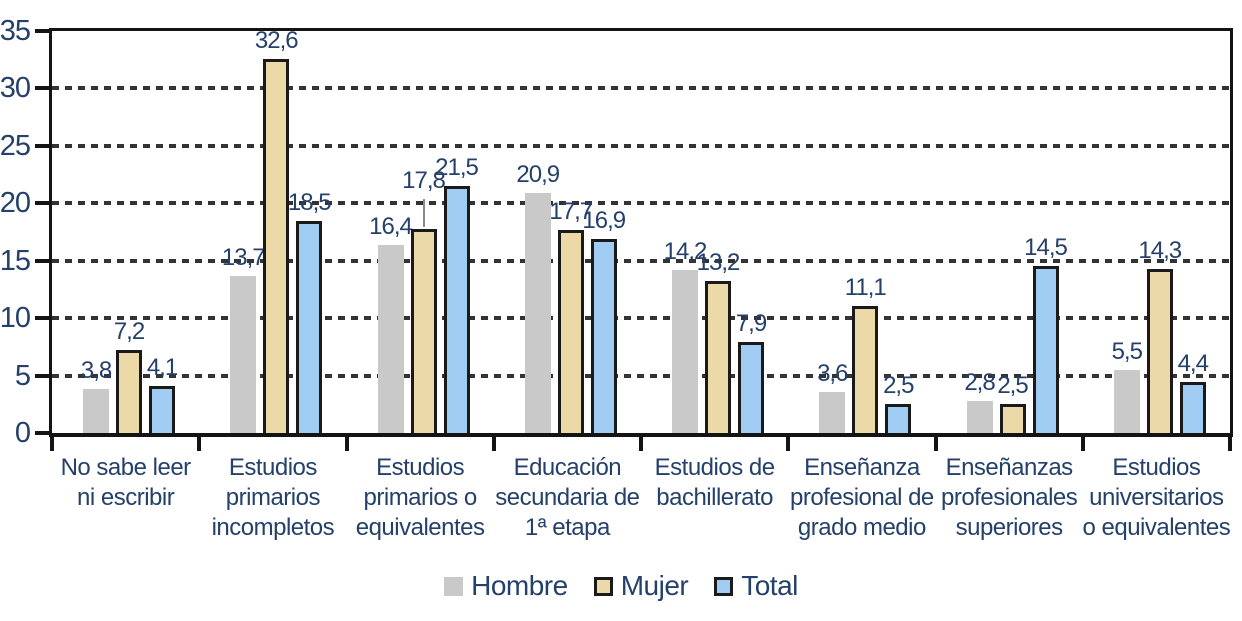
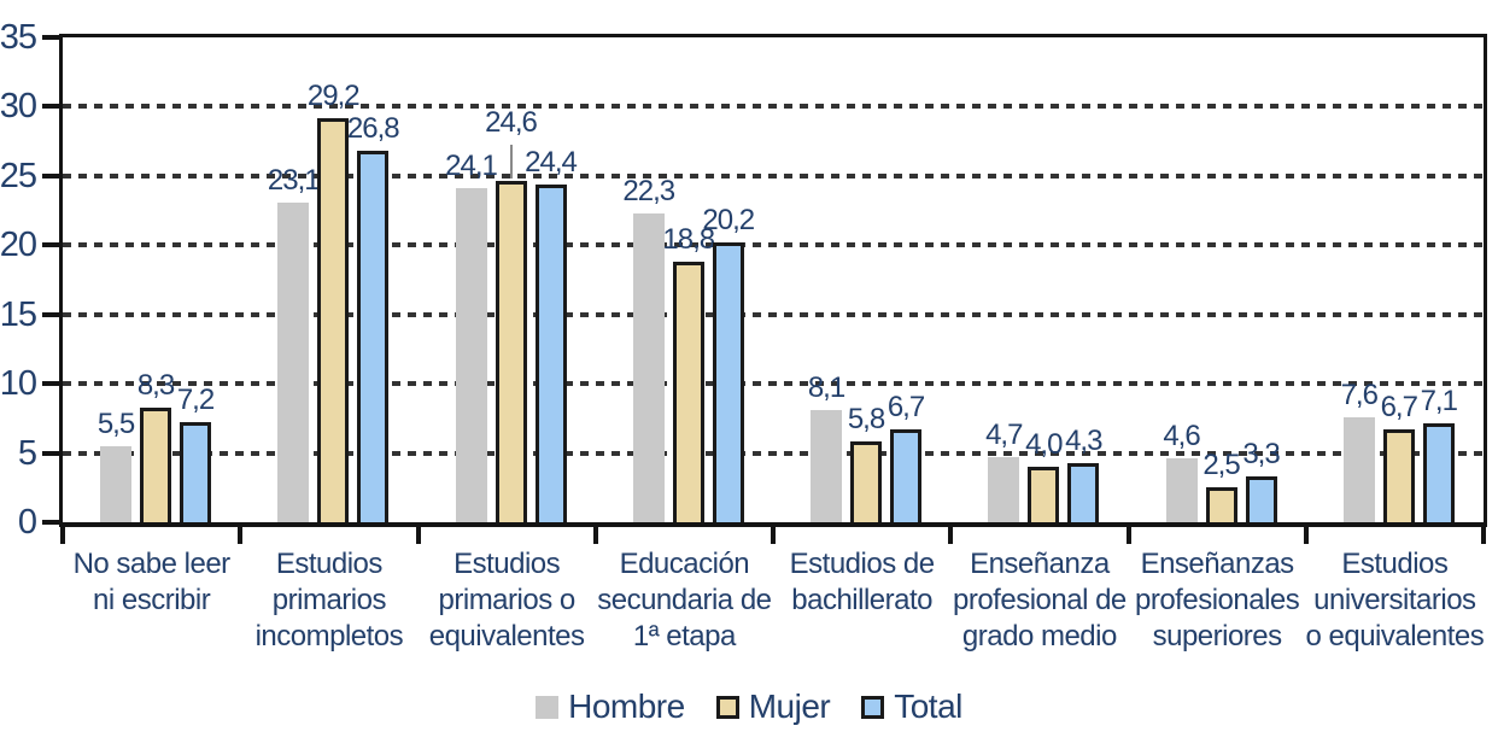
Hombre/No sabe leer ni escribir: 3,8 -> 5,5
Mujer/No sabe leer ni escribir: 7,2 -> 8,3
Total/No sabe leer ni escribir: 4,1 -> 7,2
Hombre/Estudios primarios incompletos: 13,7 -> 23,1
Mujer/Estudios primarios incompletos: 32,6 -> 29,2
Total/Estudios primarios incompletos: 18,5 -> 26,8
Hombre/Estudios primarios o equivalentes: 16,4 -> 24,1
Mujer/Estudios primarios o equivalentes: 17,8 -> 24,6
Total/Estudios primarios o equivalentes: 21,5 -> 24,4
Hombre/Educación secundaria de 1ª etapa: 20,9 -> 22,3
Mujer/Educación secundaria de 1ª etapa: 17,7 -> 18,8
Total/Educación secundaria de 1ª etapa: 16,9 -> 20,2
Hombre/Estudios de bachillerato: 14,2 -> 8,1
Mujer/Estudios de bachillerato: 13,2 -> 5,8
Total/Estudios de bachillerato: 7,9 -> 6,7
Hombre/Enseñanza profesional de grado medio: 3,6 -> 4,7
Mujer/Enseñanza profesional de grado medio: 11,1 -> 4,0
Total/Enseñanza profesional de grado medio: 2,5 -> 4,3
Hombre/Enseñanzas profesionales superiores: 2,8 -> 4,6
Total/Enseñanzas profesionales superiores: 14,5 -> 3,3
Hombre/Estudios universitarios o equivalentes: 5,5 -> 7,6
Mujer/Estudios universitarios o equivalentes: 14,3 -> 6,7
Total/Estudios universitarios o equivalentes: 4,4 -> 7,1
